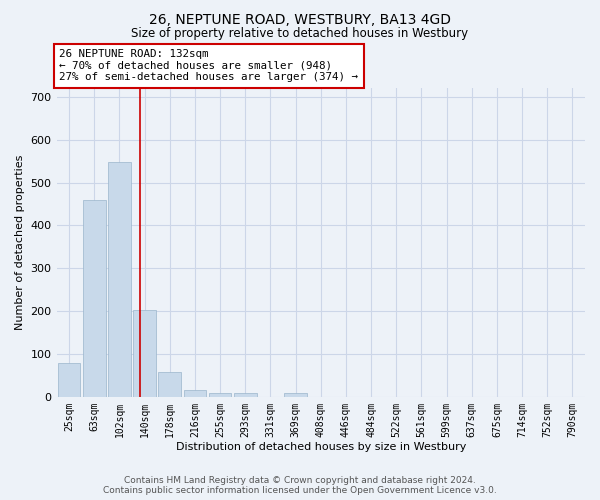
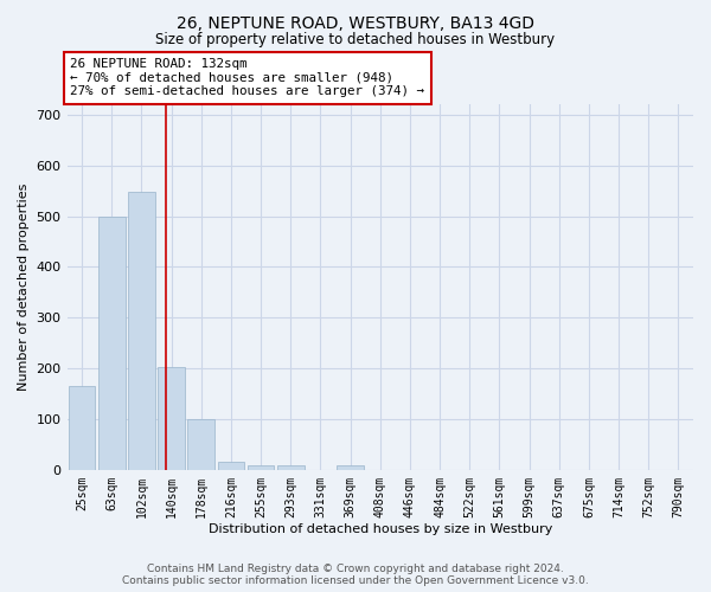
25sqm: 78 -> 165
63sqm: 460 -> 500
178sqm: 57 -> 100
